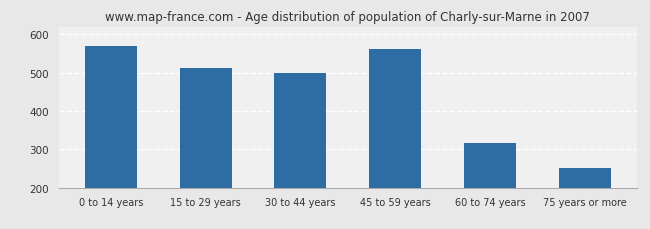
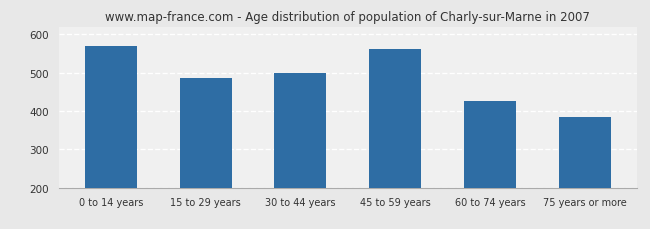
15 to 29 years: 513 -> 485
60 to 74 years: 317 -> 425
75 years or more: 252 -> 385
